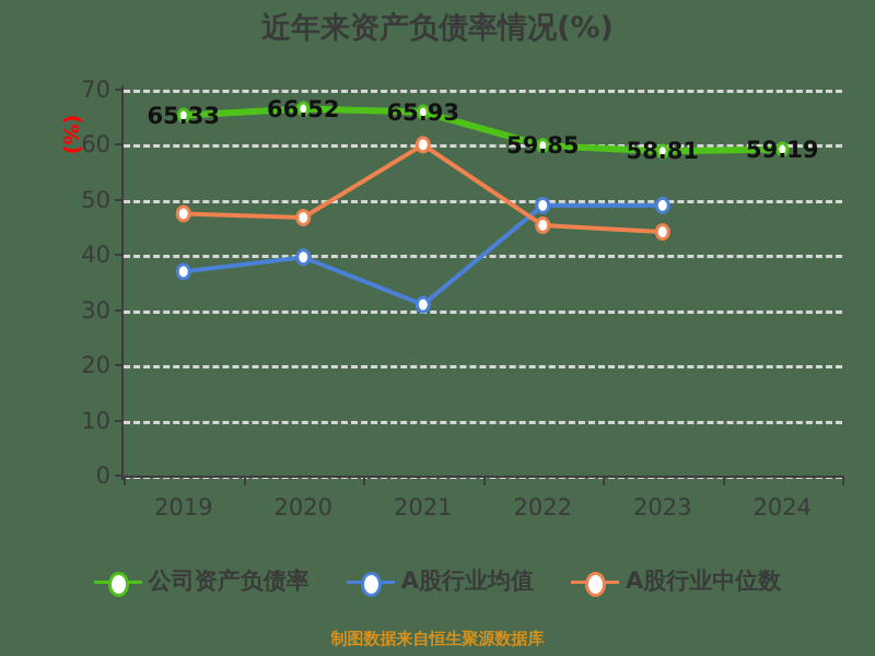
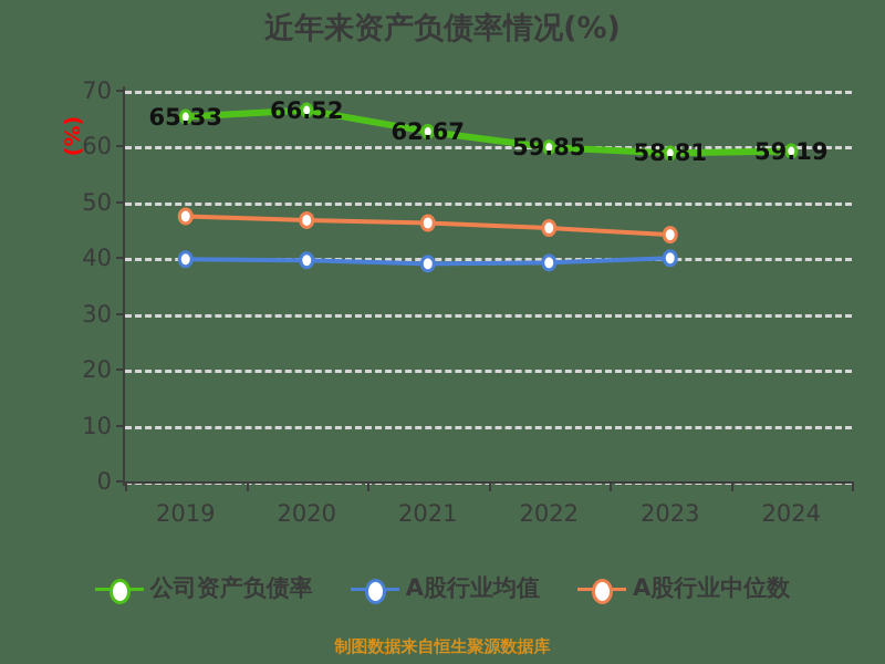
A股行业均值/2019: 37 -> 40
公司资产负债率/2021: 65.93 -> 62.67
A股行业均值/2021: 31 -> 39
A股行业中位数/2021: 60 -> 46
A股行业均值/2022: 49 -> 39
A股行业均值/2023: 49 -> 40
